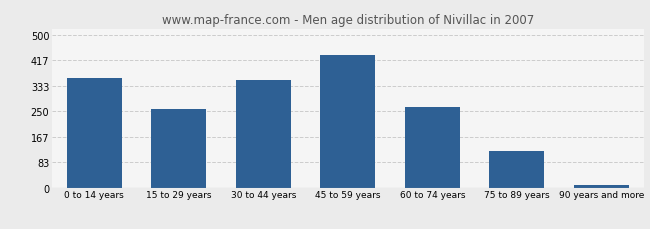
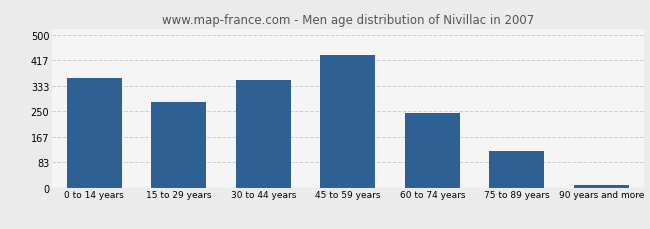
15 to 29 years: 257 -> 280
60 to 74 years: 263 -> 245
